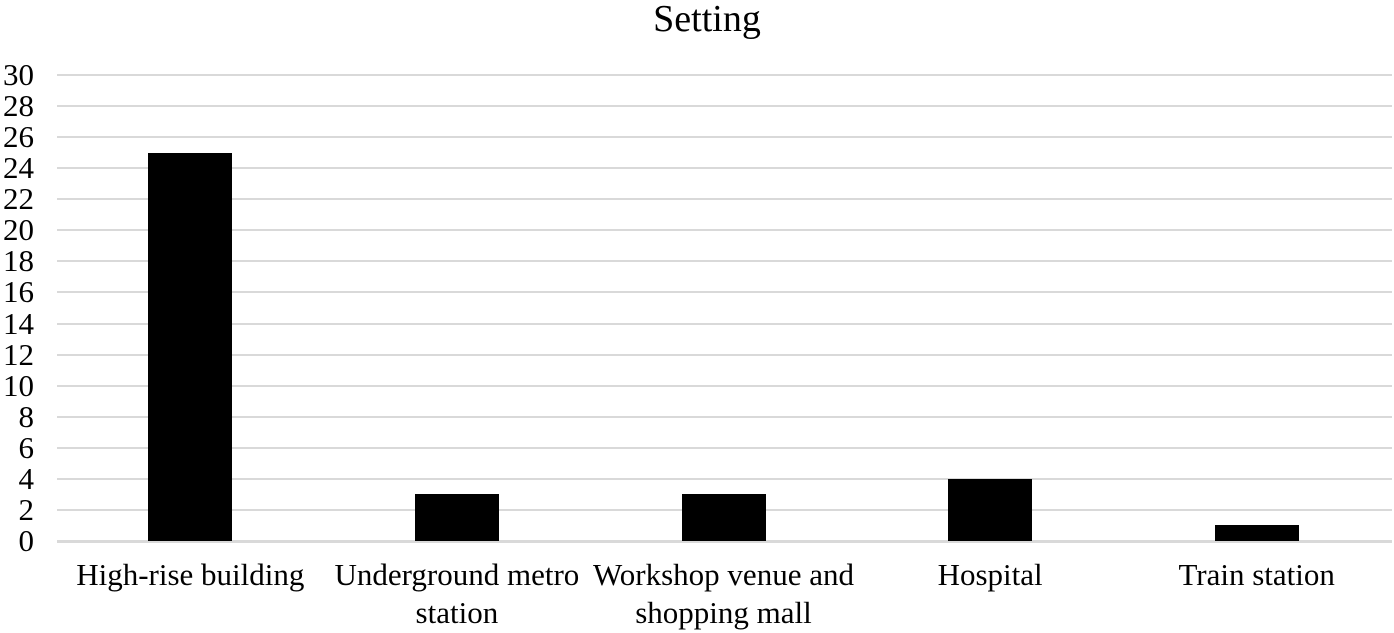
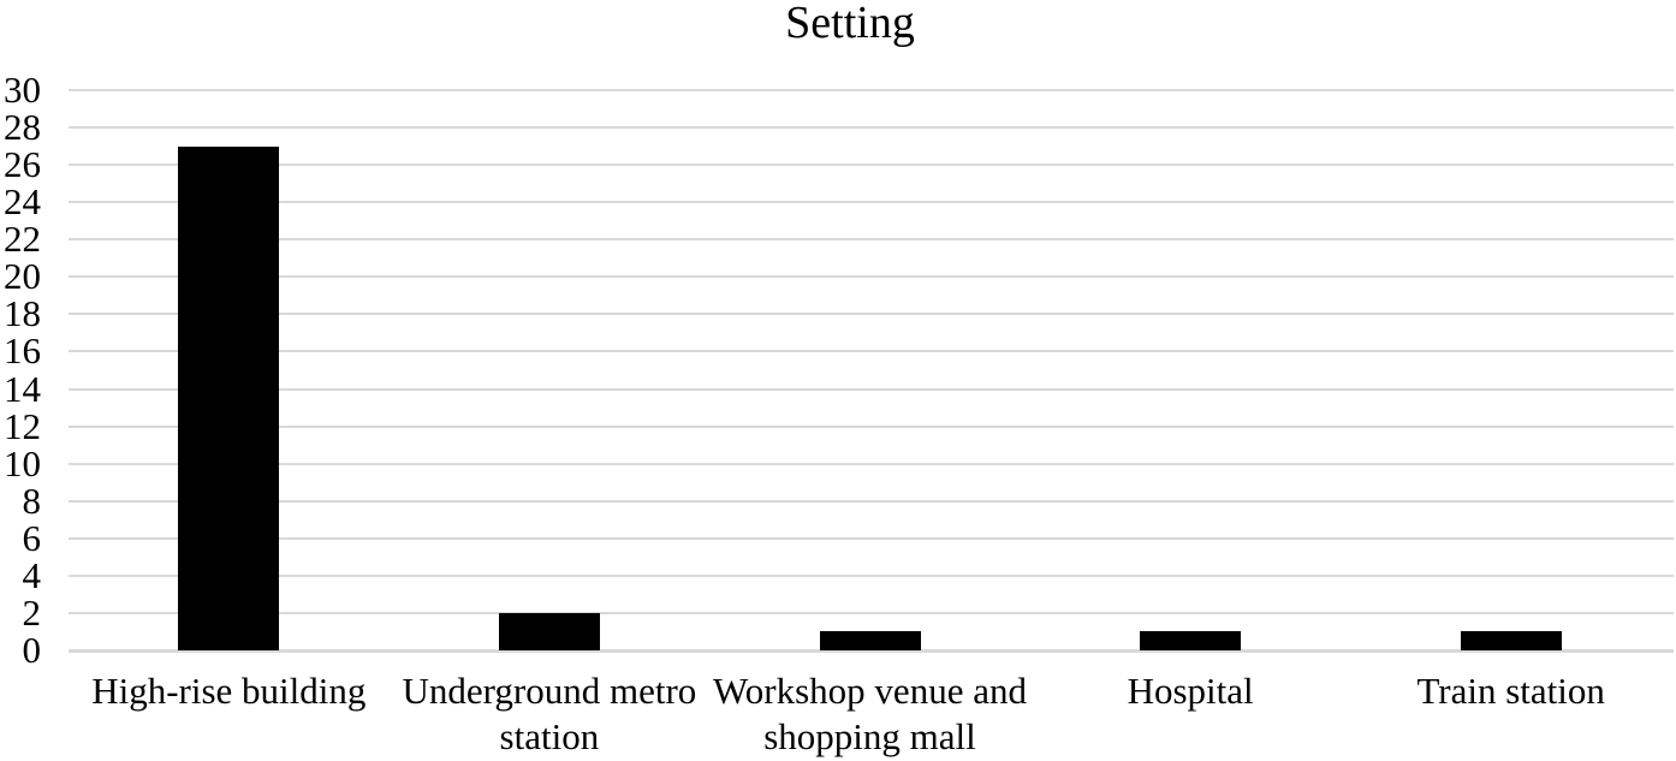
High-rise building: 25 -> 27
Underground metro station: 3 -> 2
Workshop venue and shopping mall: 3 -> 1
Hospital: 4 -> 1
